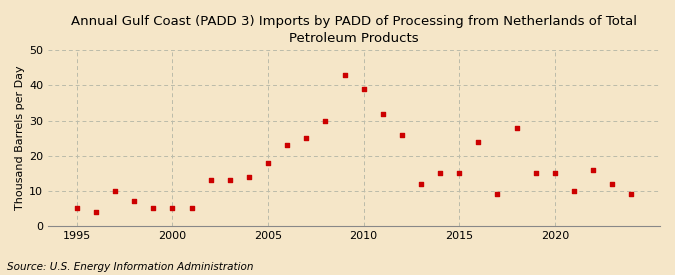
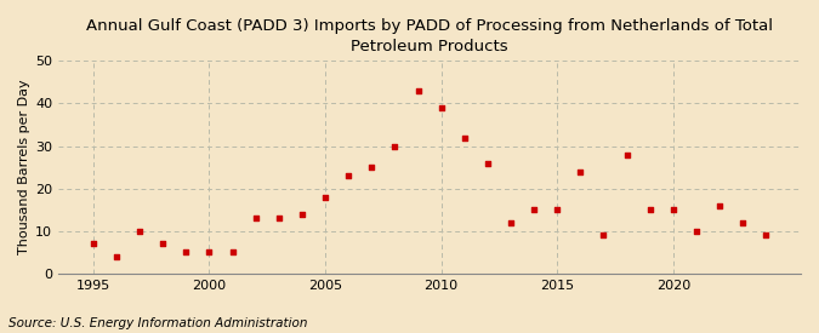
1995: 5 -> 7
